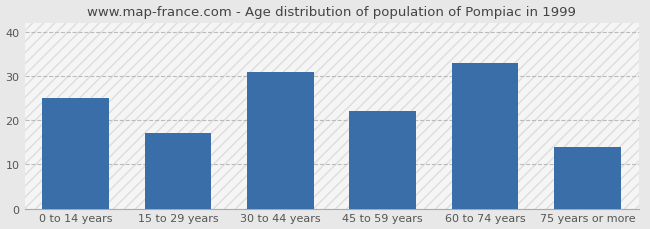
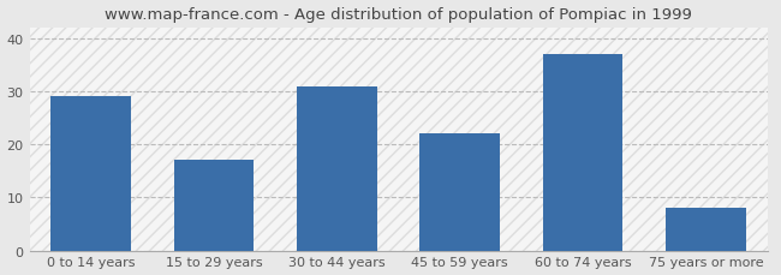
0 to 14 years: 25 -> 29
60 to 74 years: 33 -> 37
75 years or more: 14 -> 8
